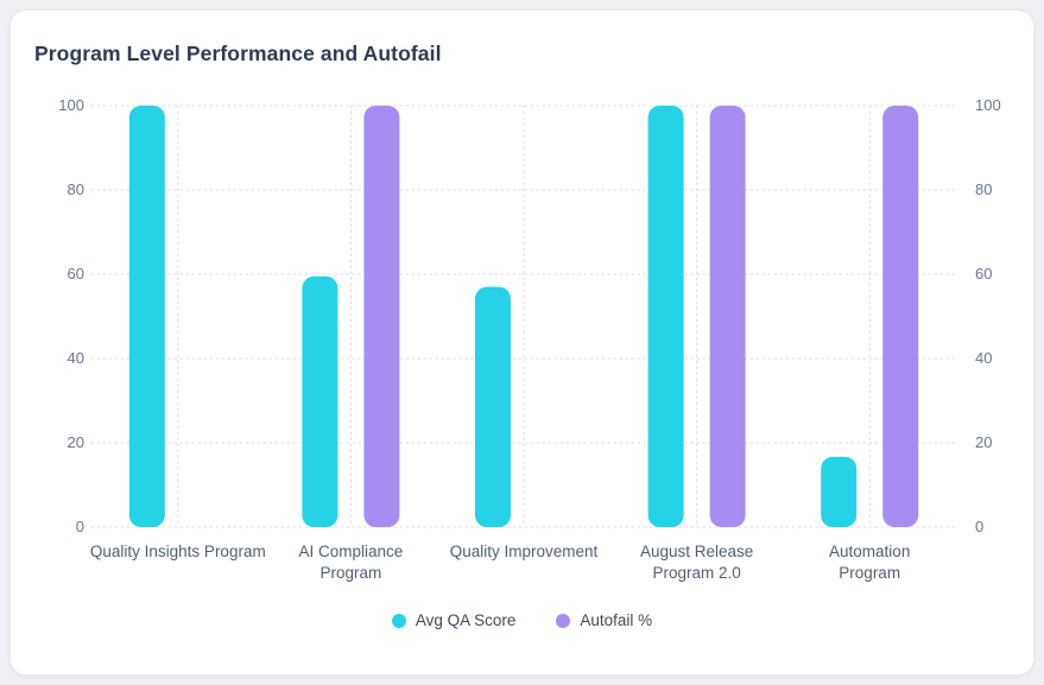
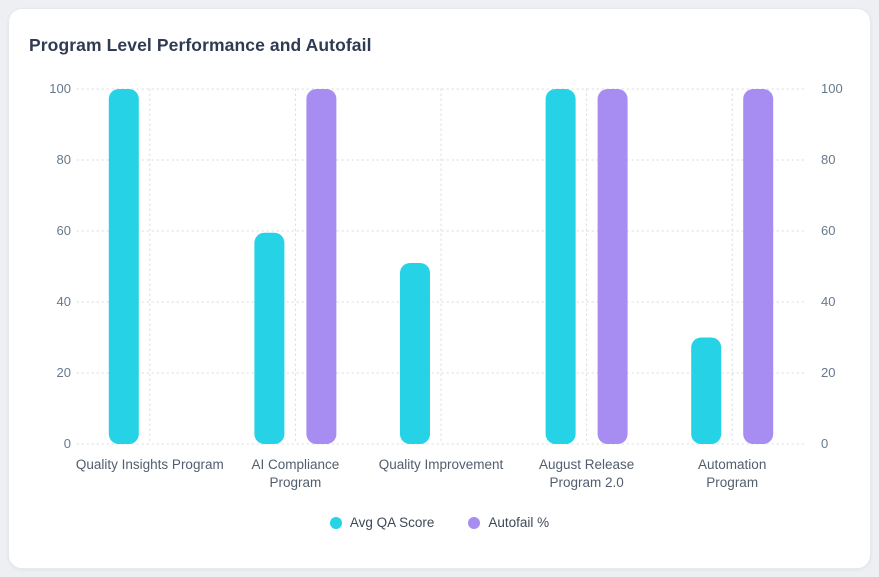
Avg QA Score/Quality Improvement: 57 -> 51
Avg QA Score/Automation Program: 17 -> 30
